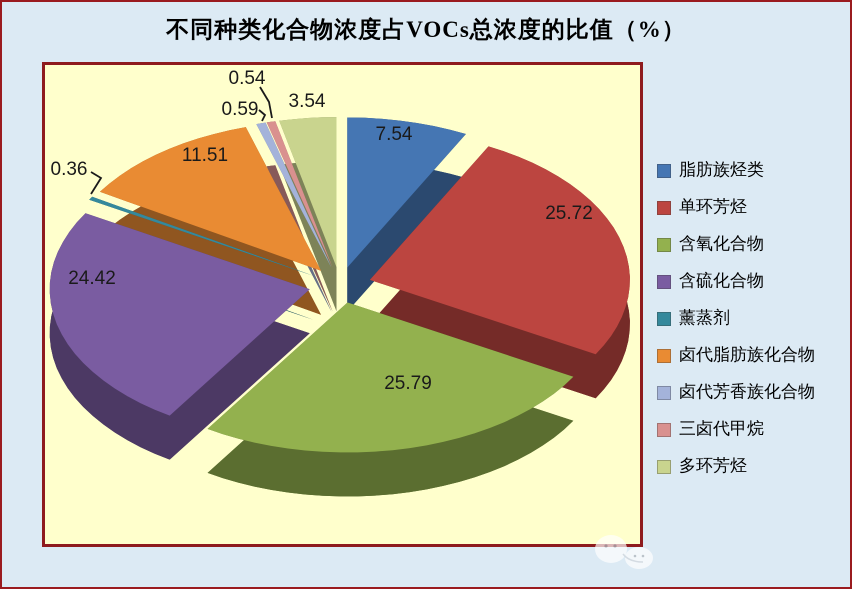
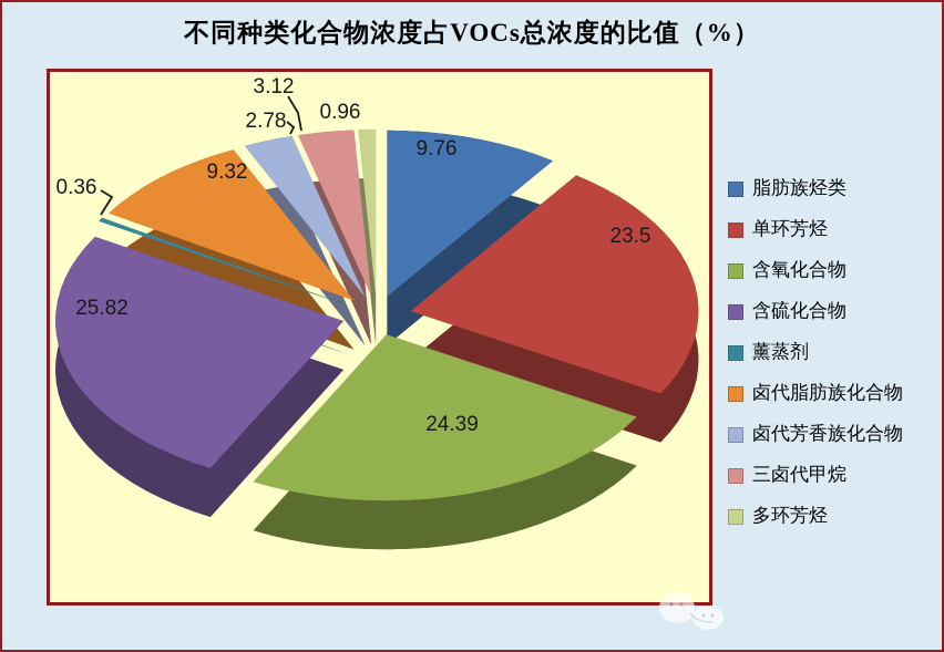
脂肪族烃类: 7.54 -> 9.76
单环芳烃: 25.72 -> 23.5
含氧化合物: 25.79 -> 24.39
含硫化合物: 24.42 -> 25.82
卤代脂肪族化合物: 11.51 -> 9.32
卤代芳香族化合物: 0.59 -> 2.78
三卤代甲烷: 0.54 -> 3.12
多环芳烃: 3.54 -> 0.96
